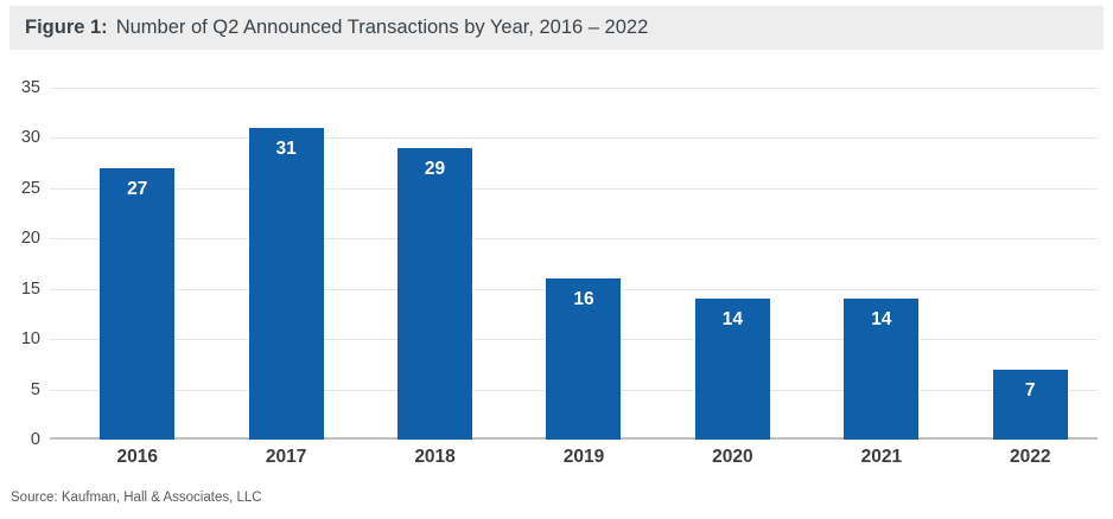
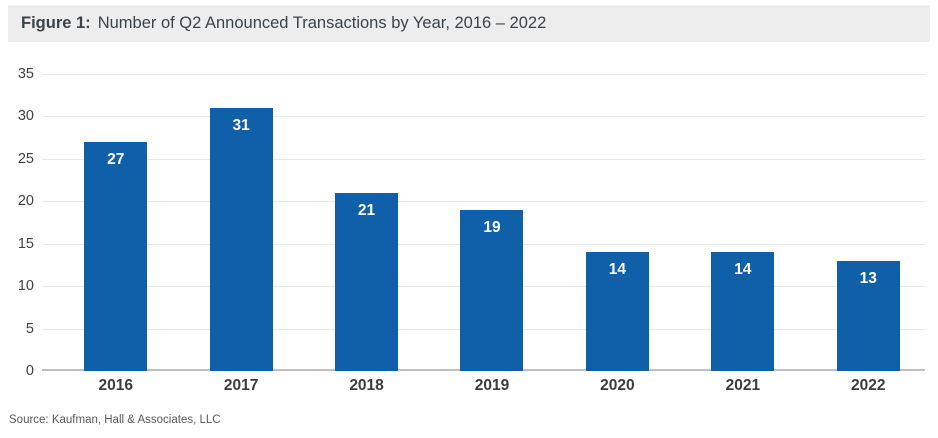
2018: 29 -> 21
2019: 16 -> 19
2022: 7 -> 13
